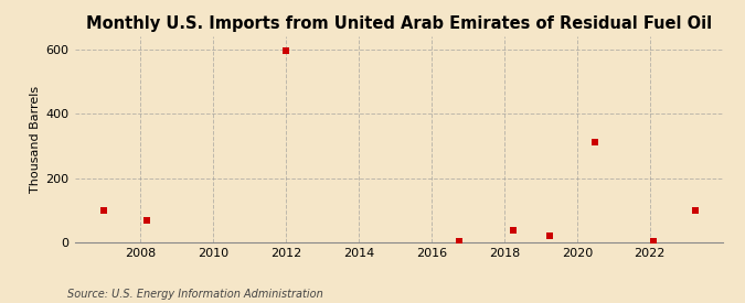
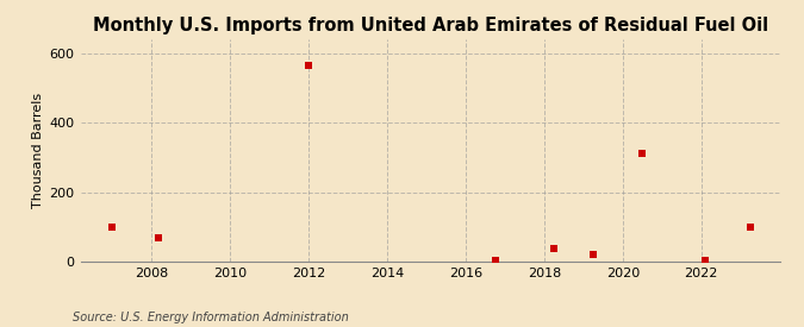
2012: 595 -> 565
